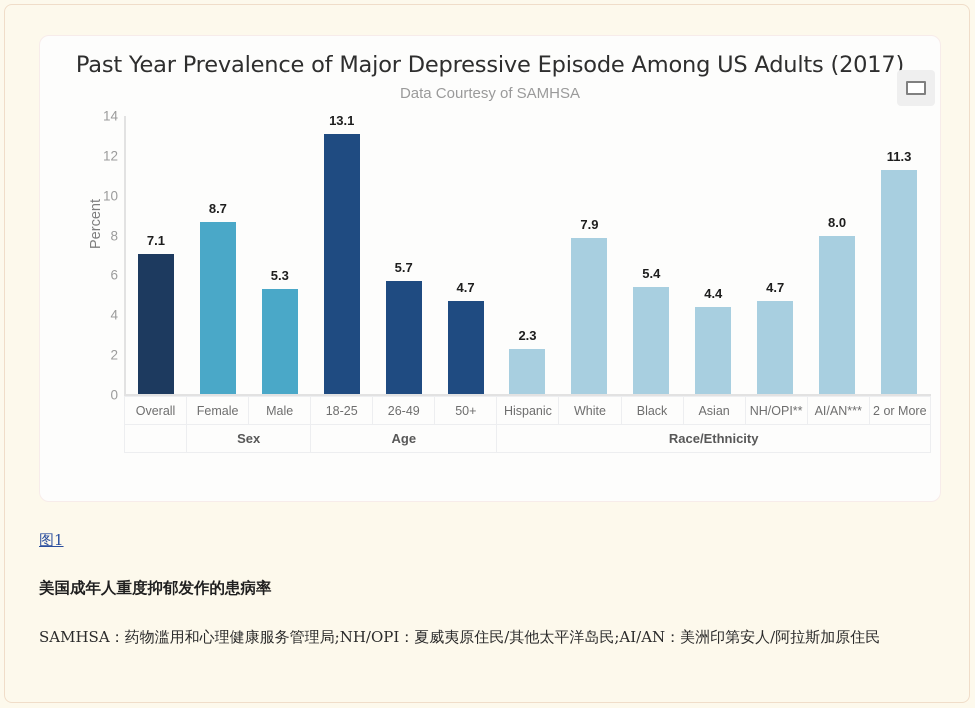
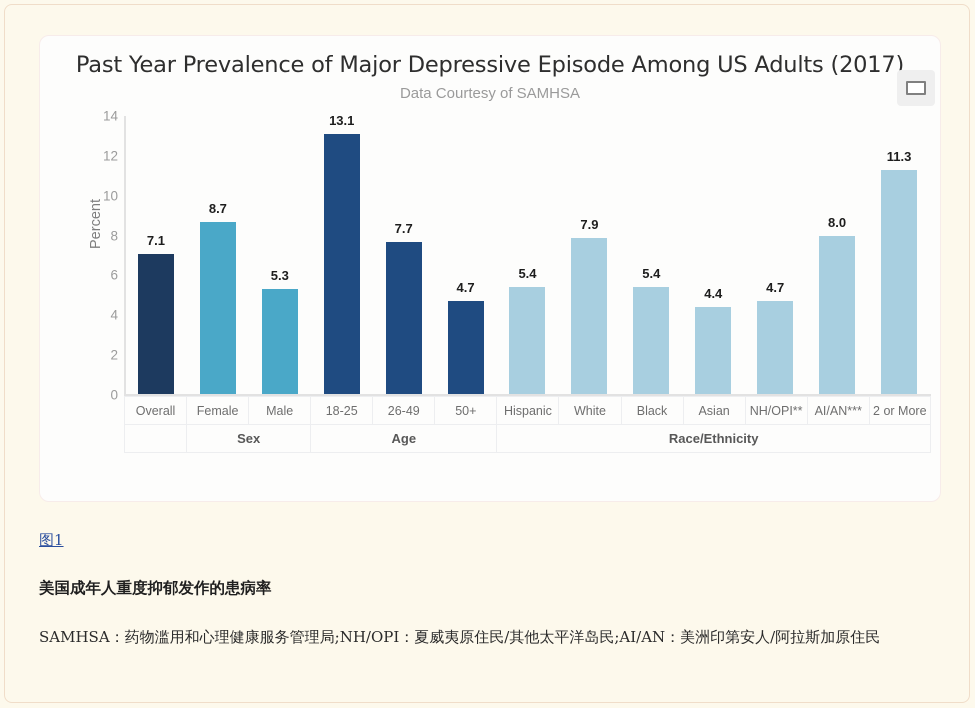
26-49: 5.7 -> 7.7
Hispanic: 2.3 -> 5.4
